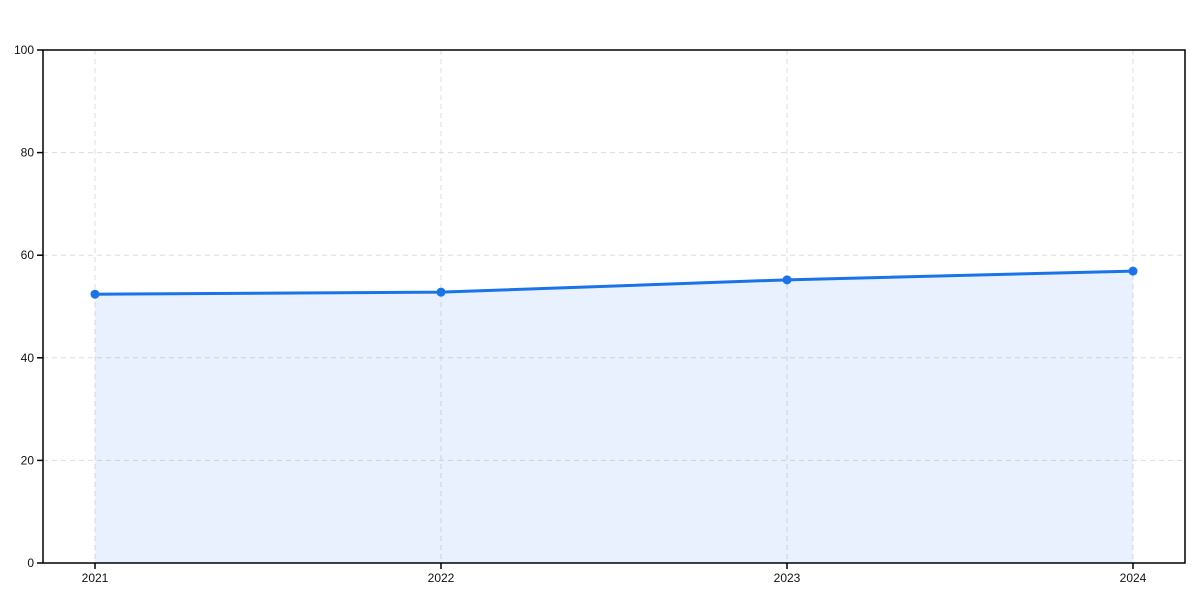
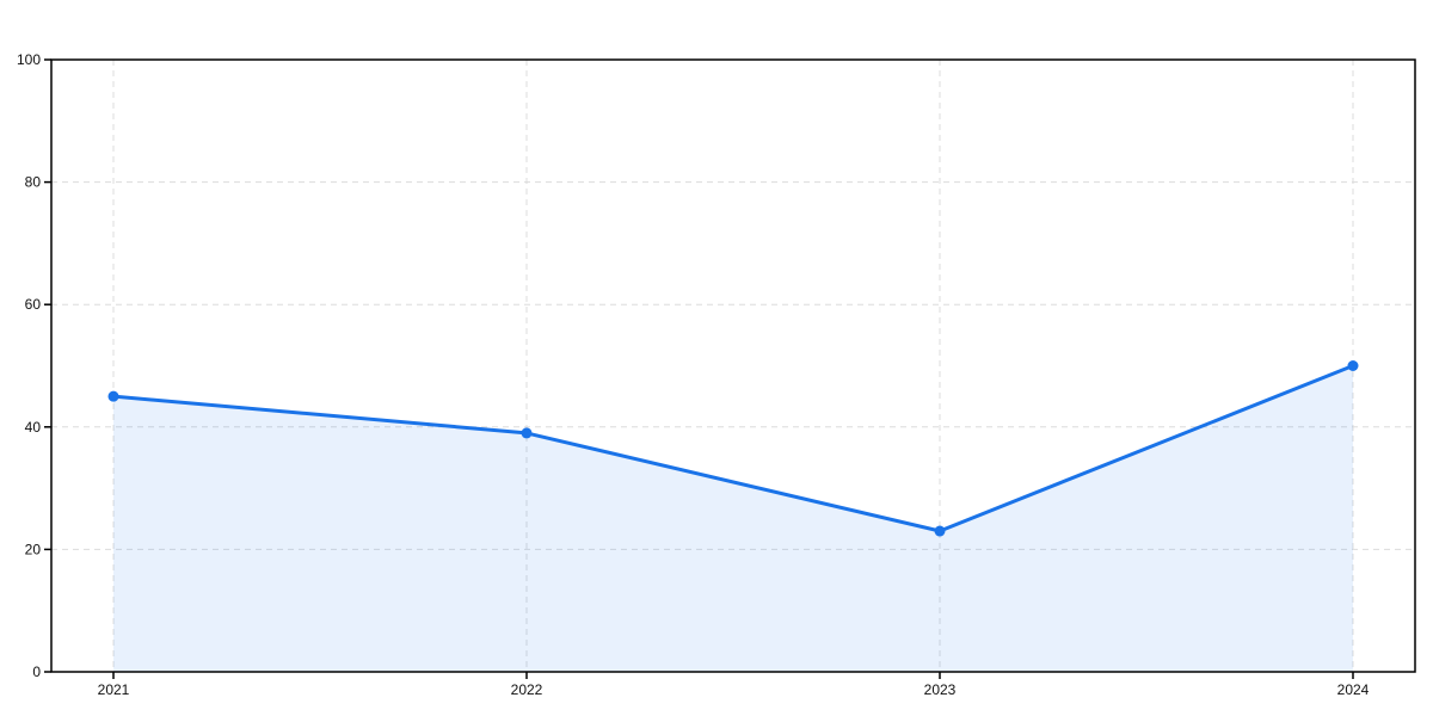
2021: 52 -> 45
2022: 53 -> 39
2023: 55 -> 23
2024: 57 -> 50
